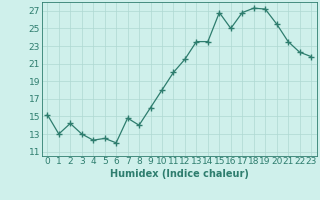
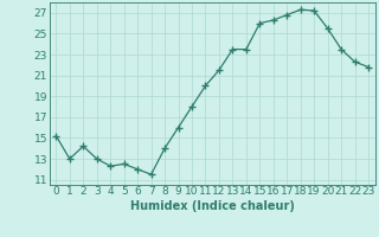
7: 14.8 -> 11.5
15: 26.8 -> 26.0
16: 25.0 -> 26.3
